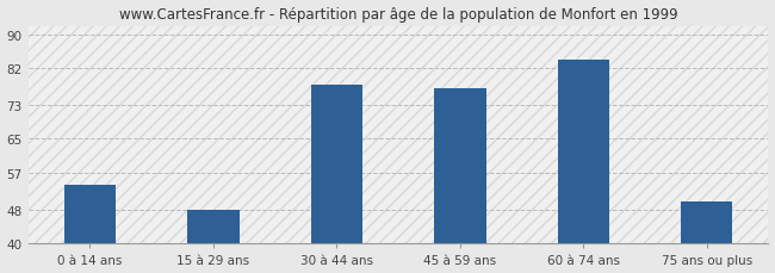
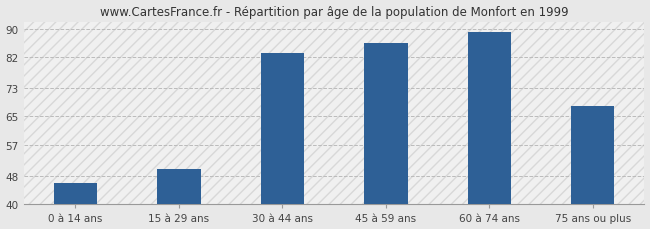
0 à 14 ans: 54 -> 46
15 à 29 ans: 48 -> 50
30 à 44 ans: 78 -> 83
45 à 59 ans: 77 -> 86
60 à 74 ans: 84 -> 89
75 ans ou plus: 50 -> 68
